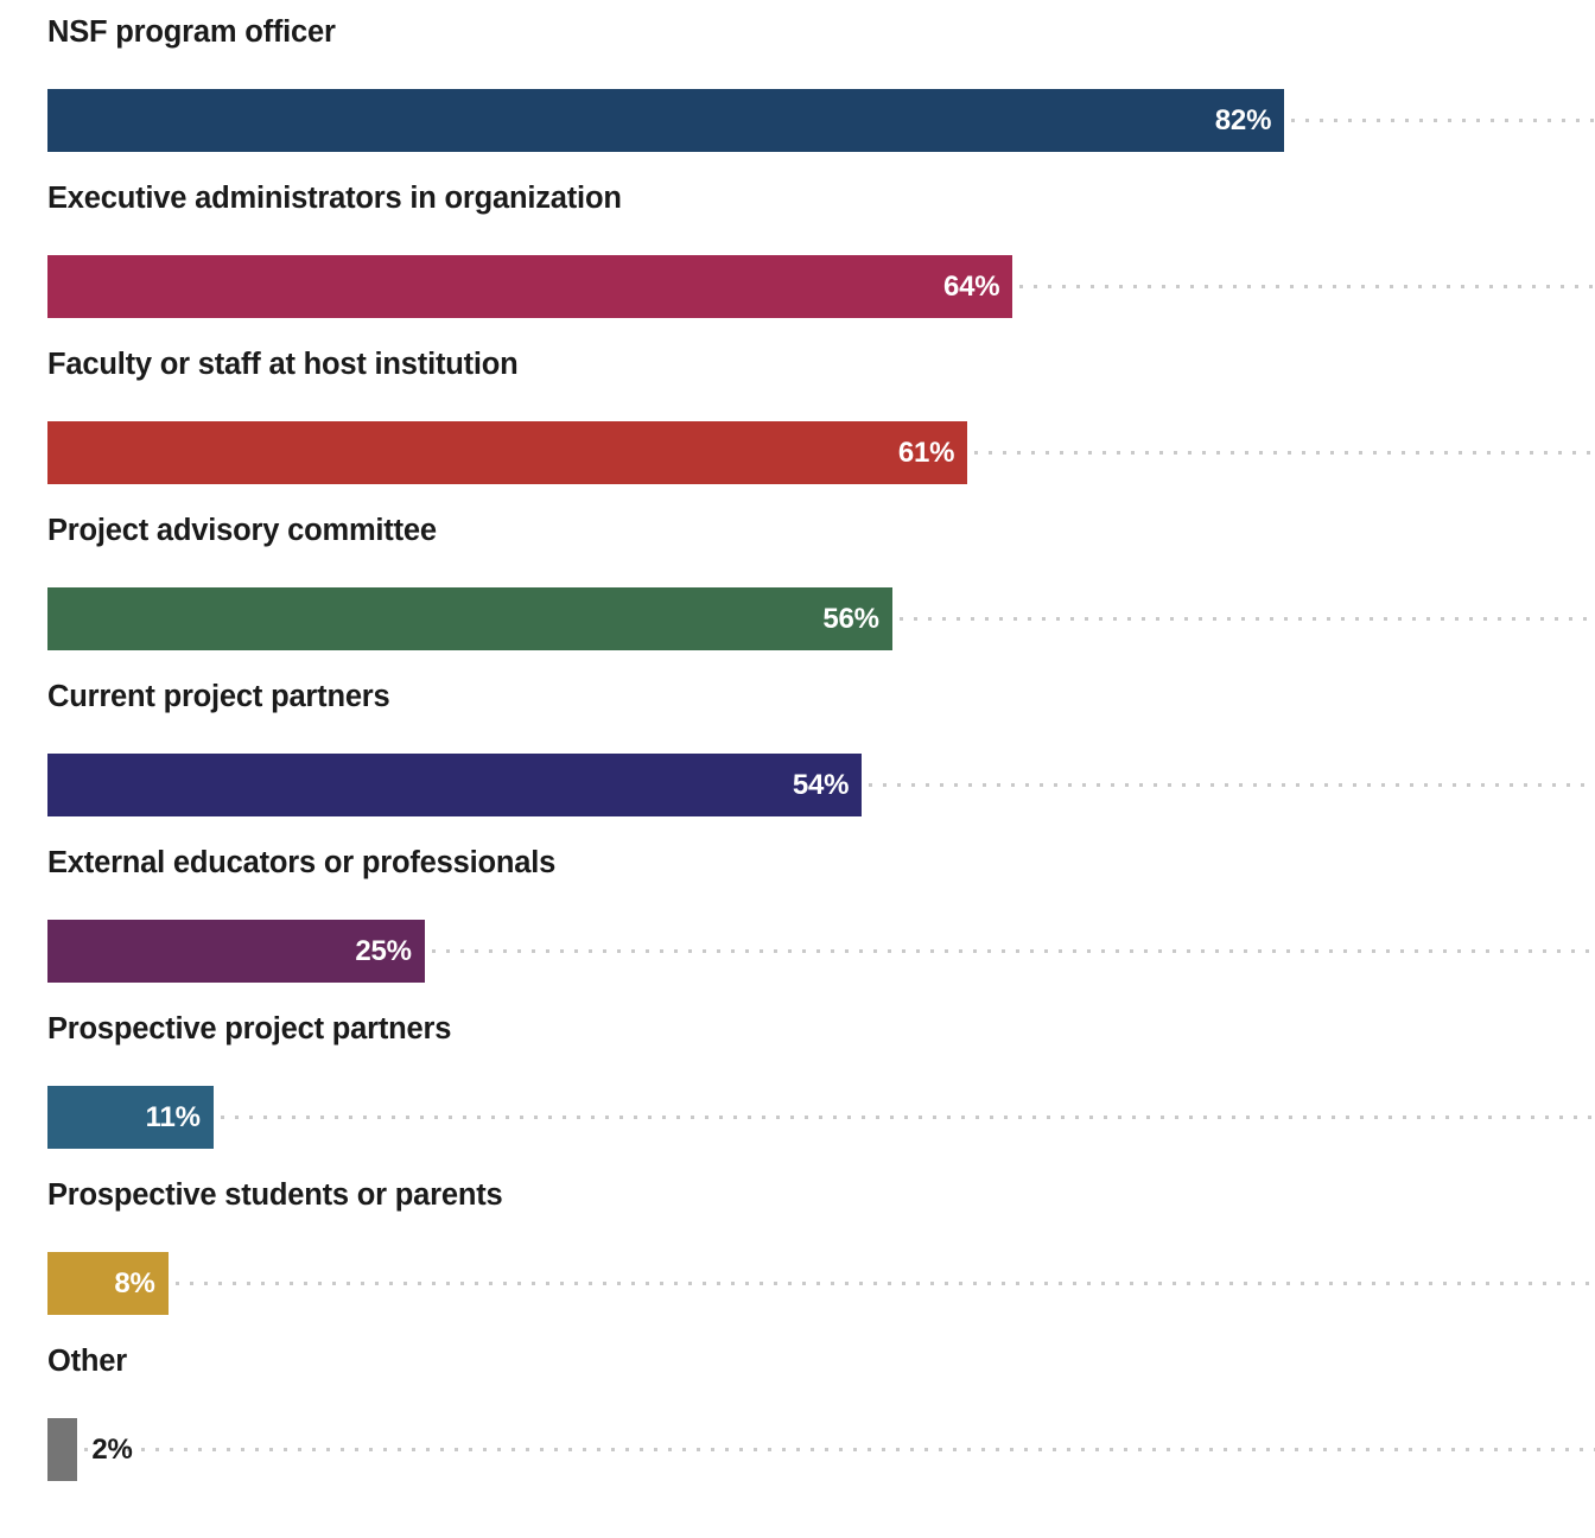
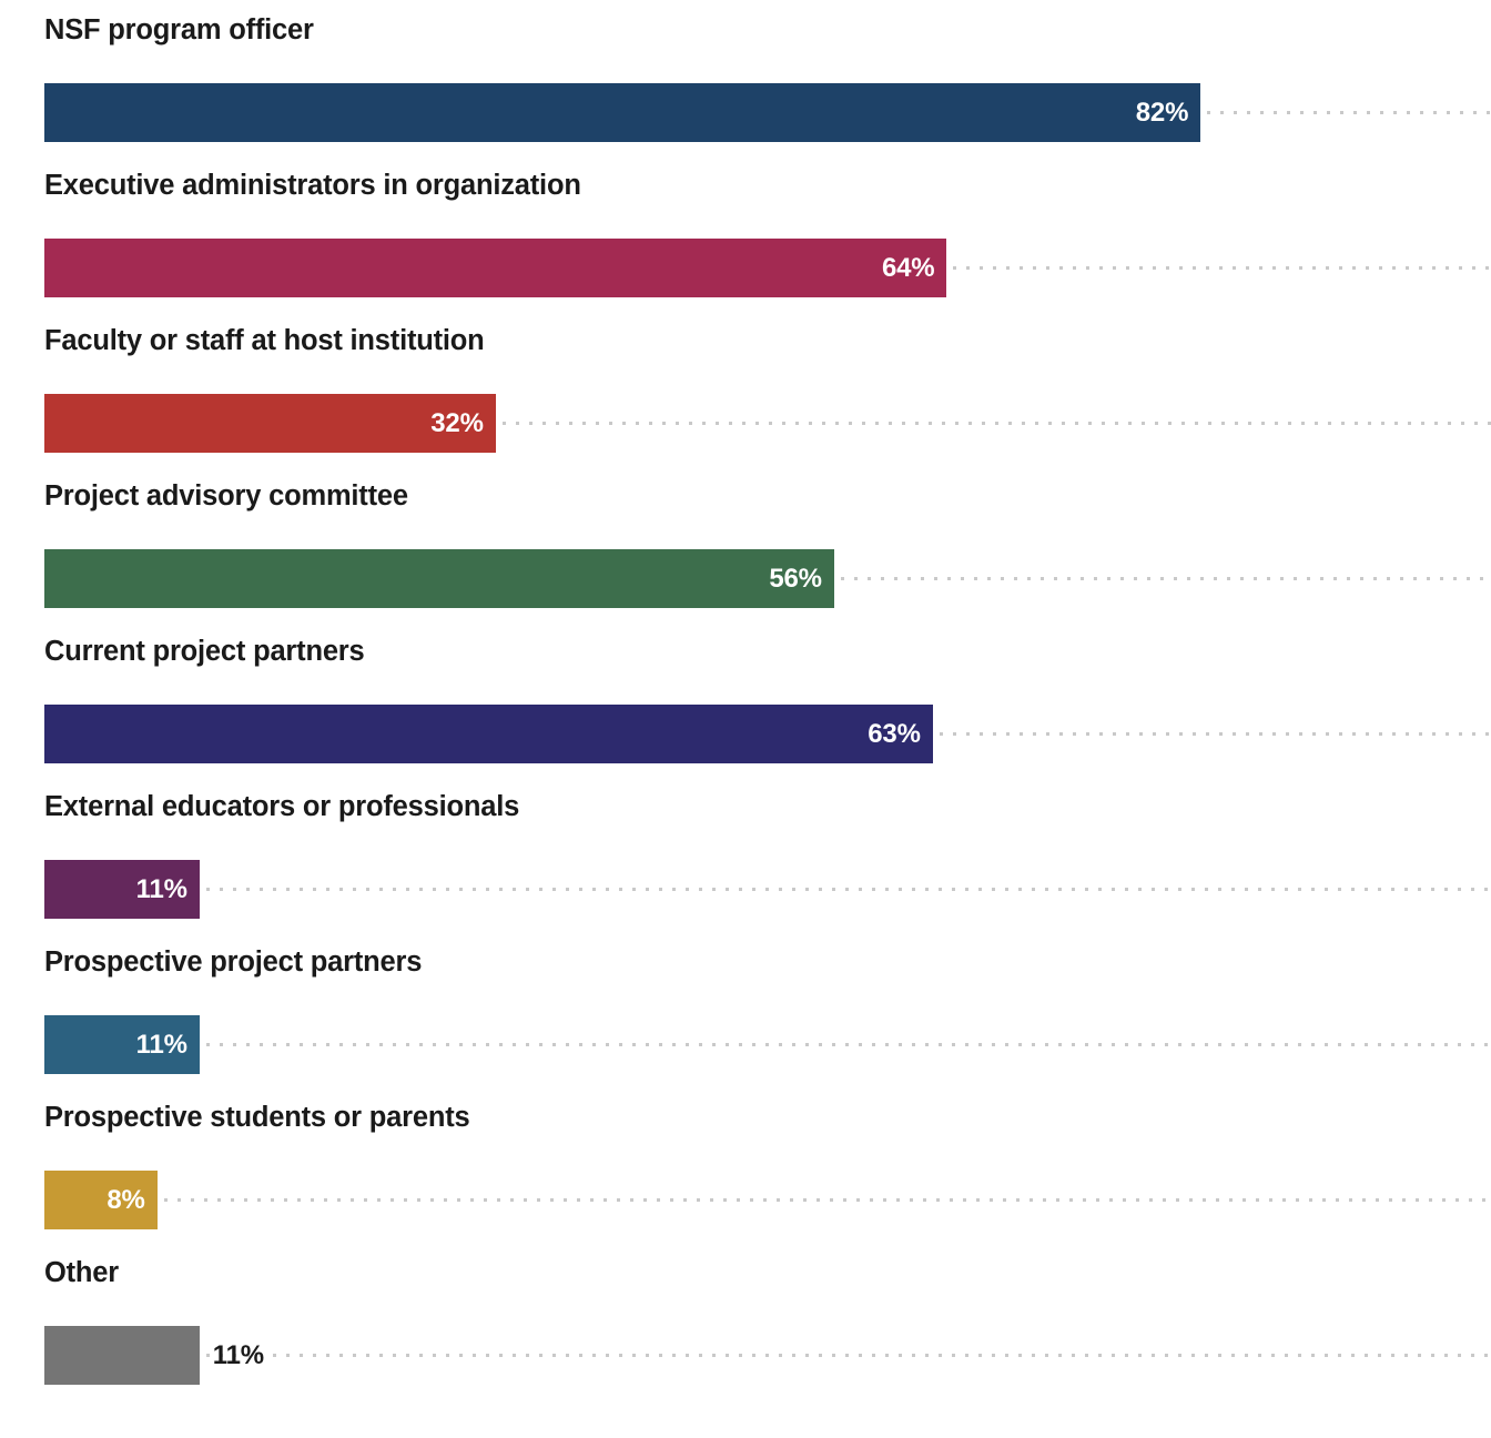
Faculty or staff at host institution: 61% -> 32%
Current project partners: 54% -> 63%
External educators or professionals: 25% -> 11%
Other: 2% -> 11%
